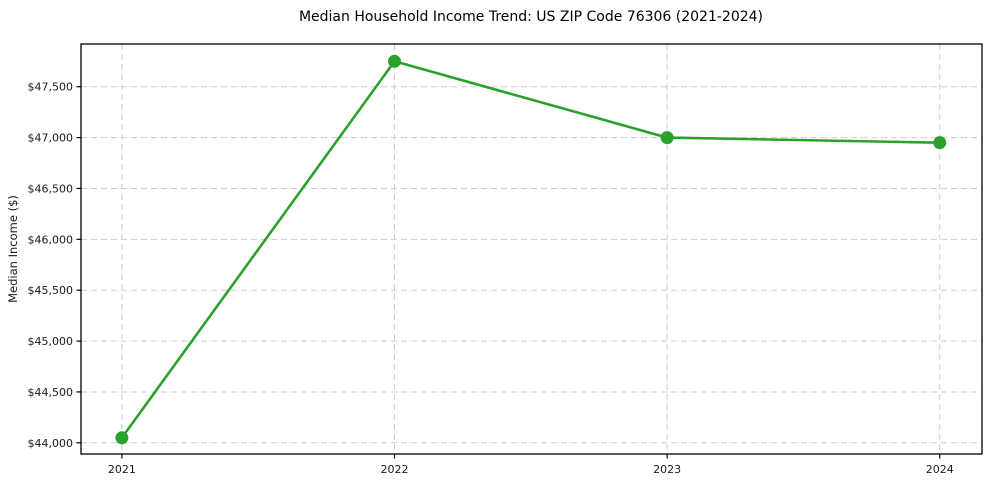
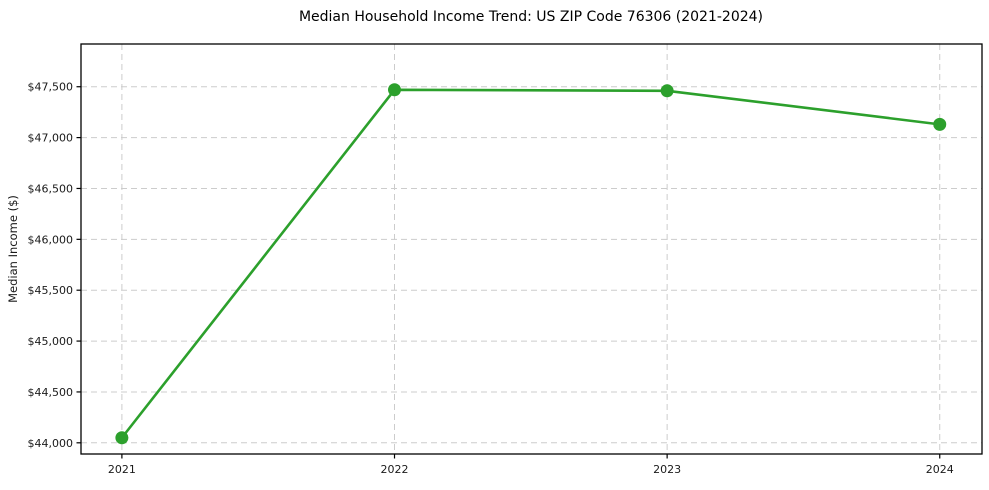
2022: $47750 -> $47470
2023: $47000 -> $47460
2024: $46950 -> $47130
